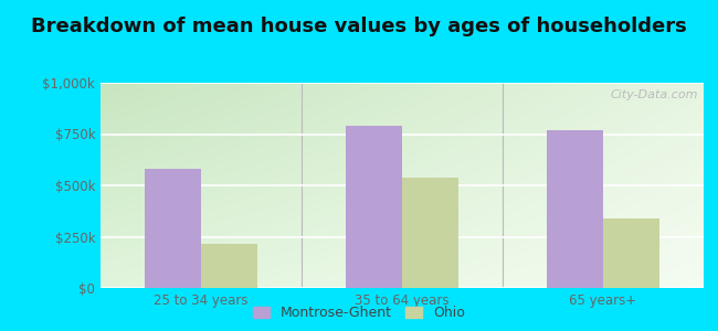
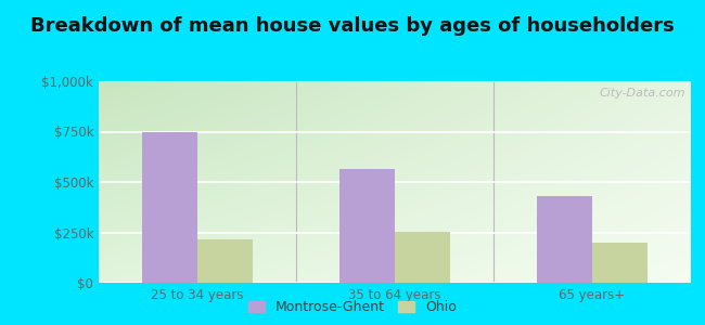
Montrose-Ghent/25 to 34 years: $580k -> $750k
Montrose-Ghent/35 to 64 years: $790k -> $560k
Ohio/35 to 64 years: $540k -> $260k
Montrose-Ghent/65 years+: $770k -> $430k
Ohio/65 years+: $340k -> $200k
